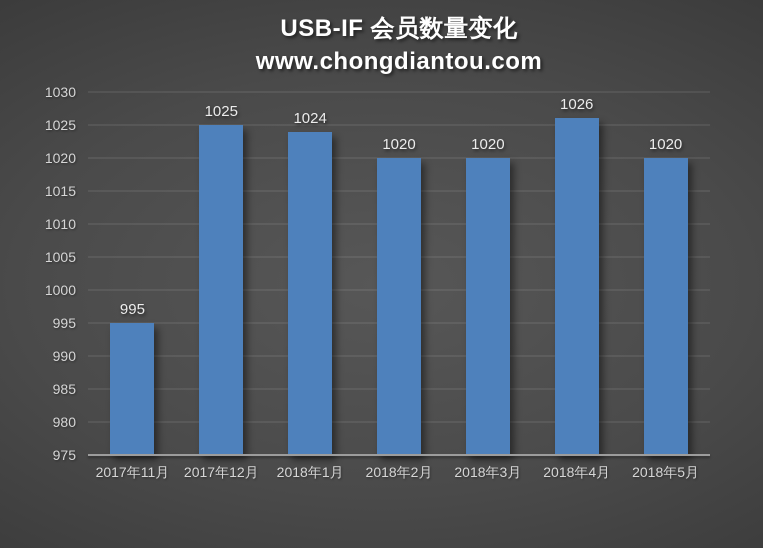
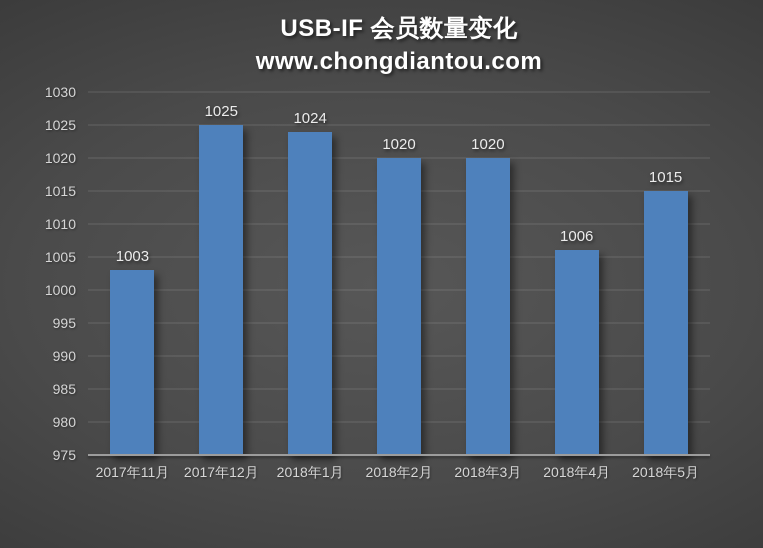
2017年11月: 995 -> 1003
2018年4月: 1026 -> 1006
2018年5月: 1020 -> 1015
